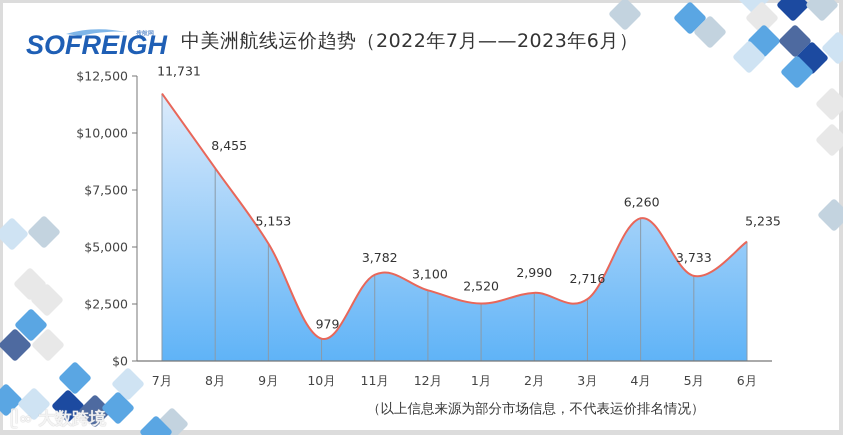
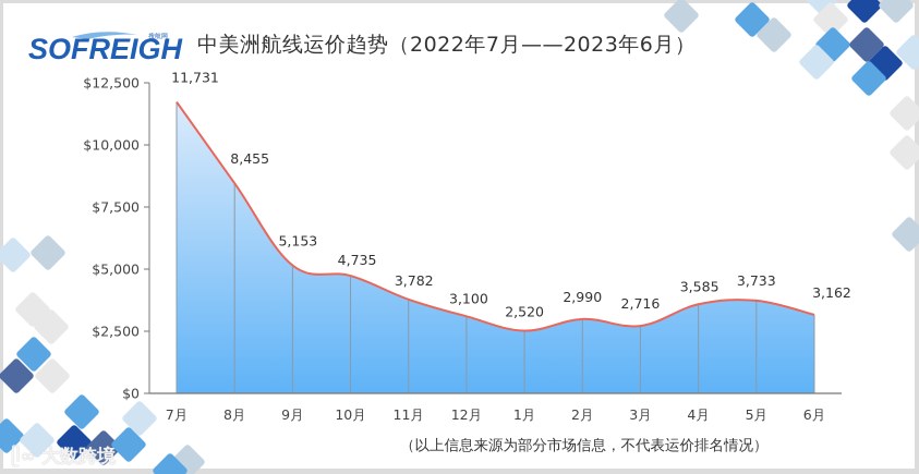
10月: 979 -> 4,735
4月: 6,260 -> 3,585
6月: 5,235 -> 3,162
